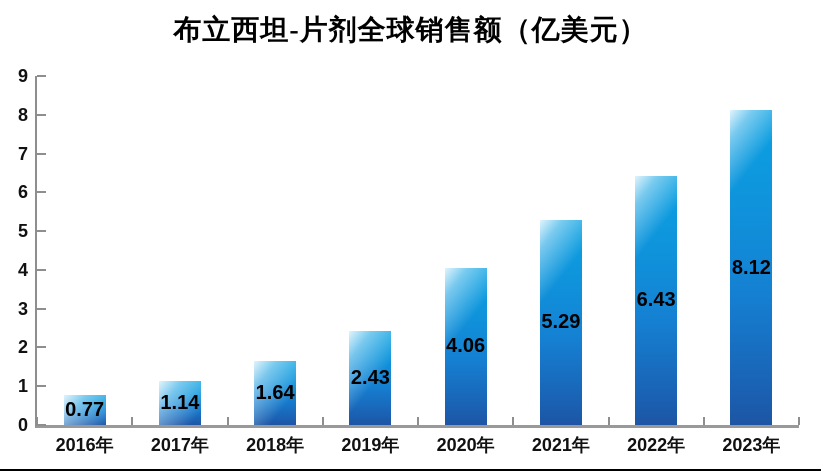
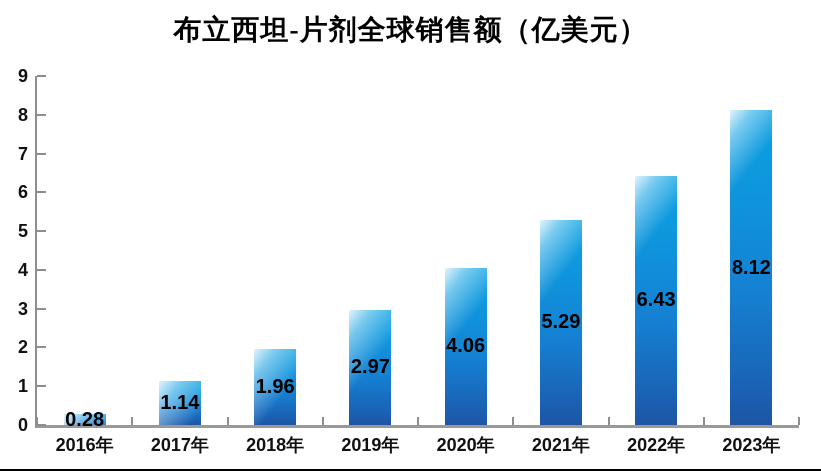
2016年: 0.77 -> 0.28
2018年: 1.64 -> 1.96
2019年: 2.43 -> 2.97
